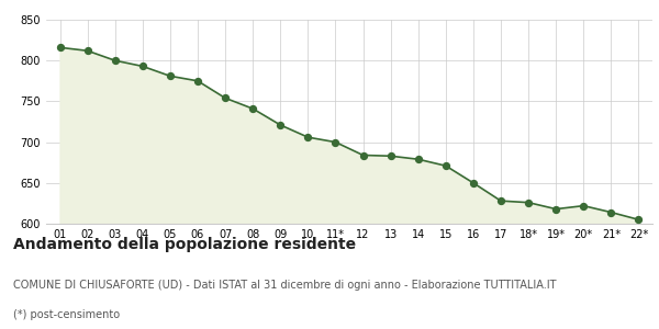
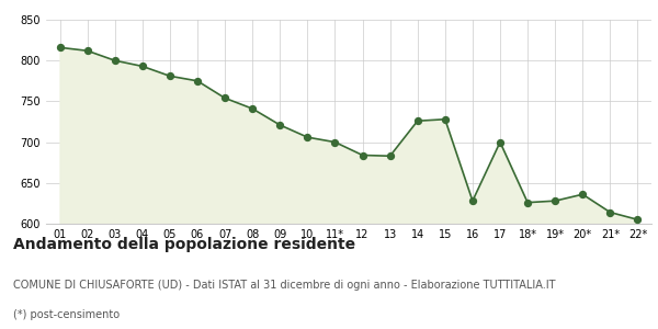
14: 679 -> 726
15: 671 -> 728
16: 650 -> 628
17: 628 -> 700
19*: 618 -> 628
20*: 622 -> 636
